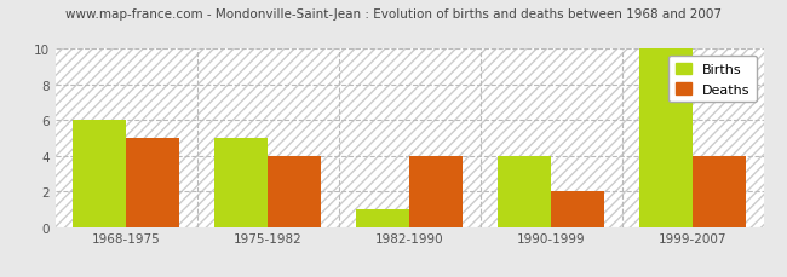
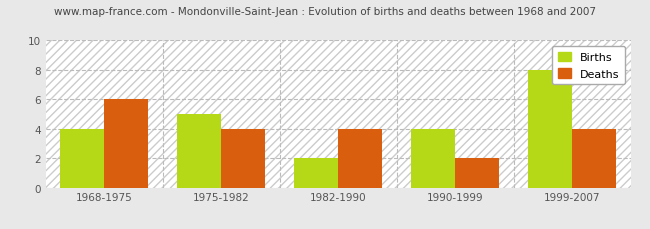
Births/1968-1975: 6 -> 4
Deaths/1968-1975: 5 -> 6
Births/1982-1990: 1 -> 2
Births/1999-2007: 10 -> 8
